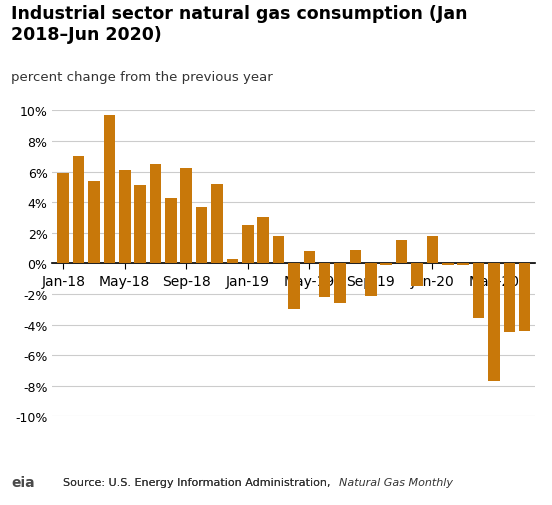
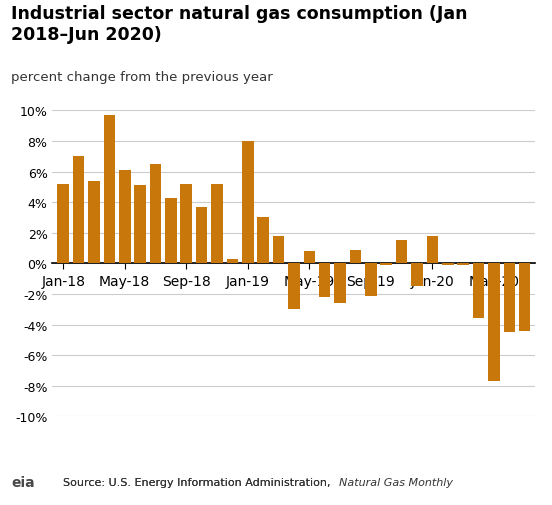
Jan-18: 5.9% -> 5.2%
Sep-18: 6.2% -> 5.2%
Jan-19: 2.5% -> 8.0%
